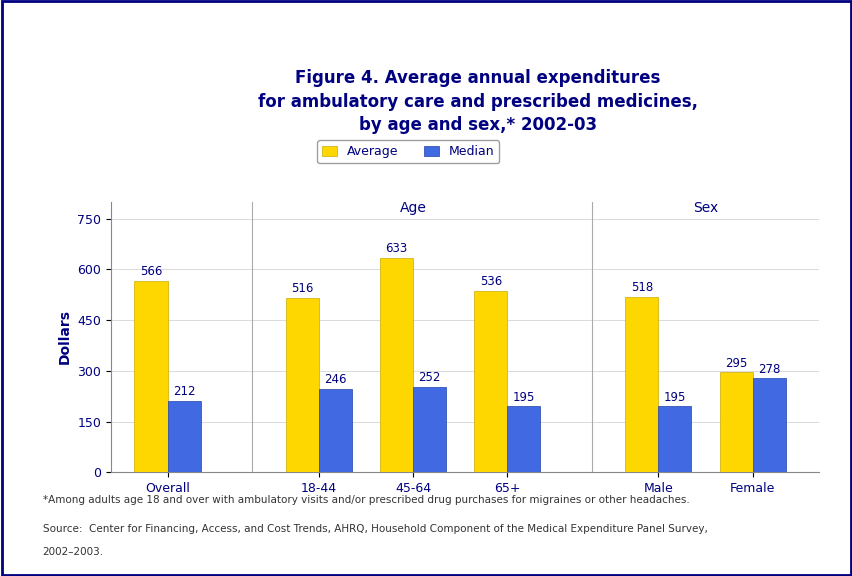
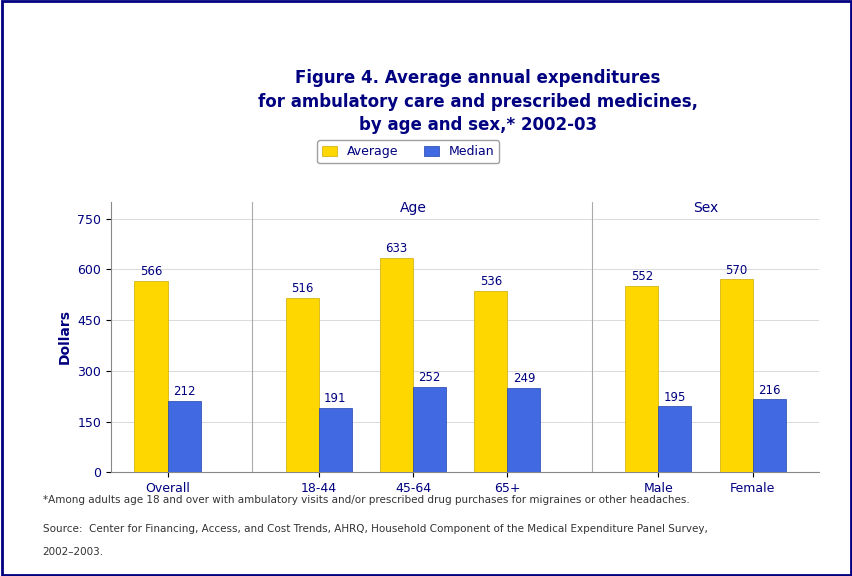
Median/18-44: 246 -> 191
Median/65+: 195 -> 249
Average/Male: 518 -> 552
Average/Female: 295 -> 570
Median/Female: 278 -> 216
